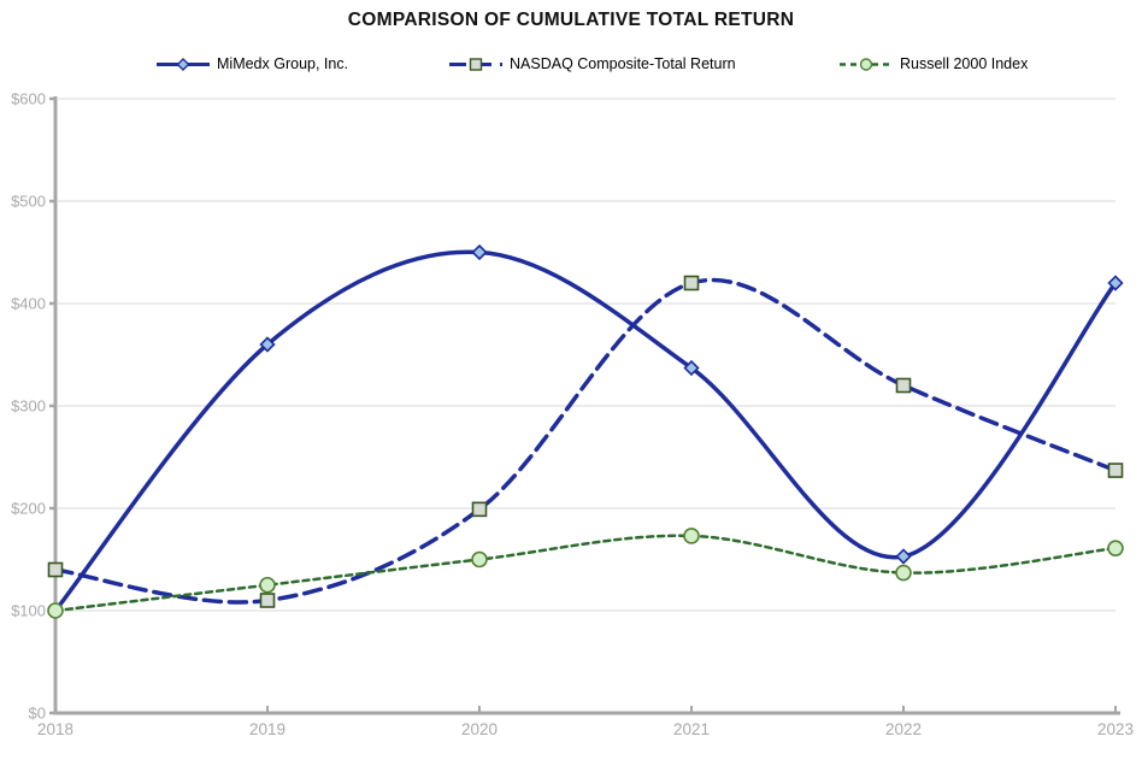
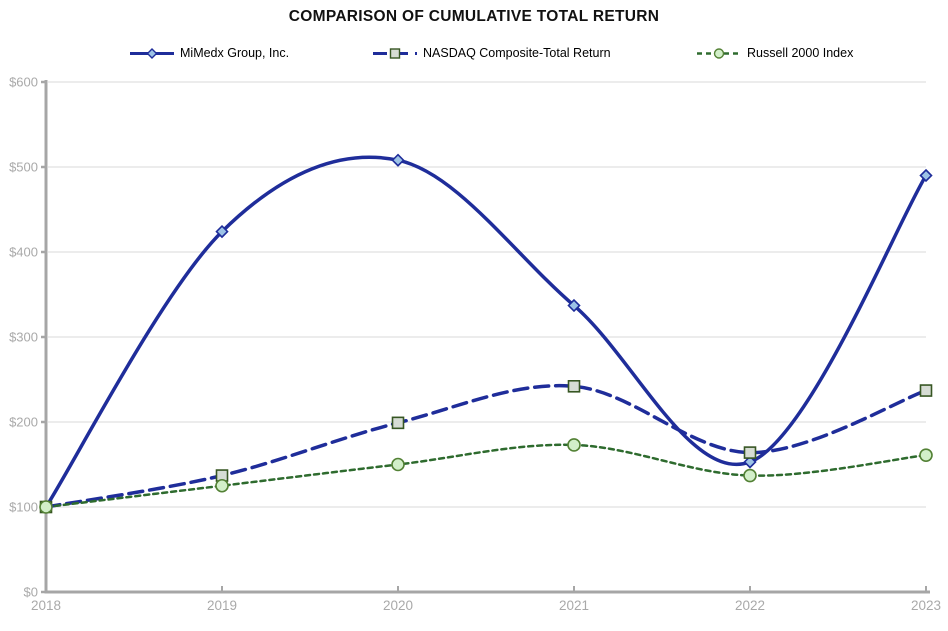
NASDAQ Composite-Total Return/2018: $140 -> $100
MiMedx Group, Inc./2019: $360 -> $420
NASDAQ Composite-Total Return/2019: $110 -> $140
MiMedx Group, Inc./2020: $450 -> $510
NASDAQ Composite-Total Return/2021: $420 -> $240
NASDAQ Composite-Total Return/2022: $320 -> $160
MiMedx Group, Inc./2023: $420 -> $490
